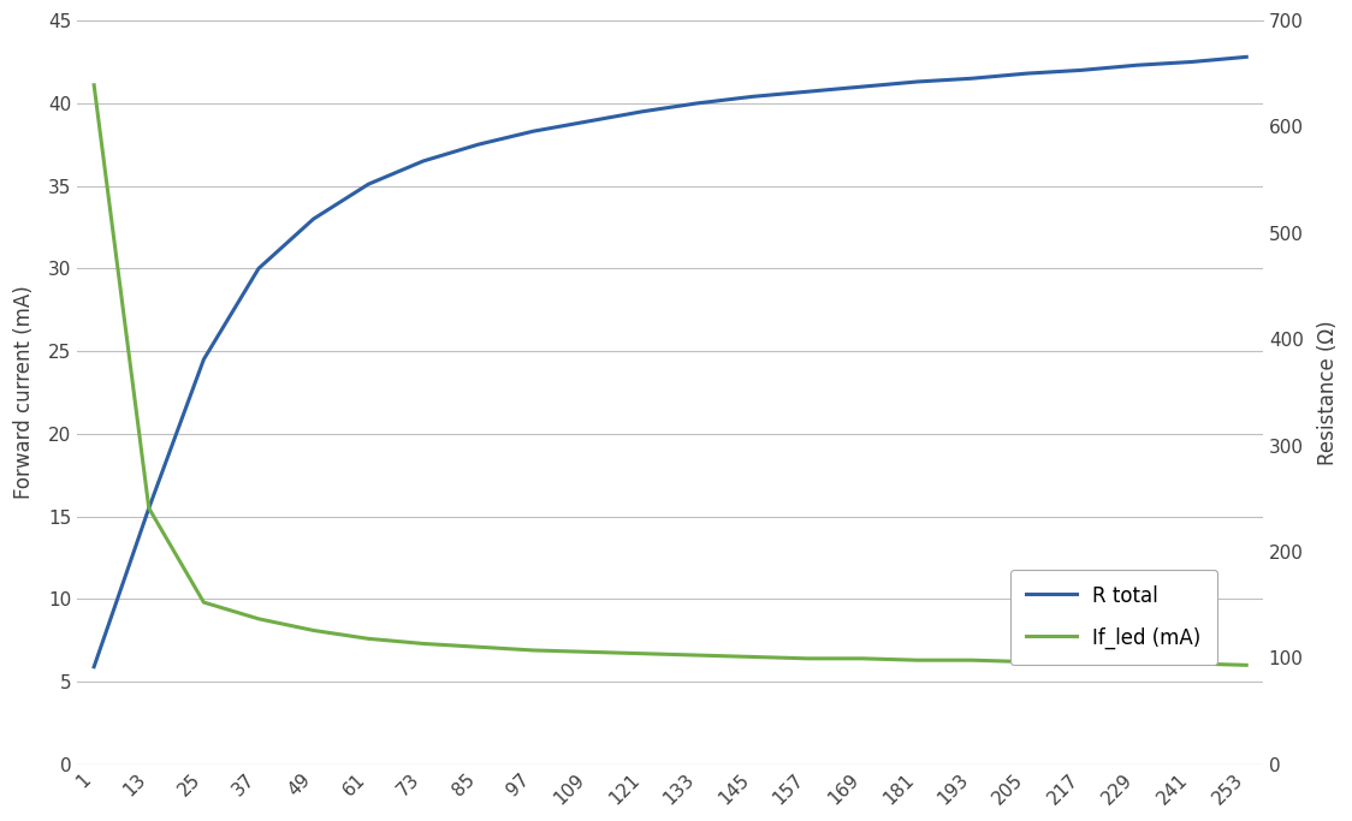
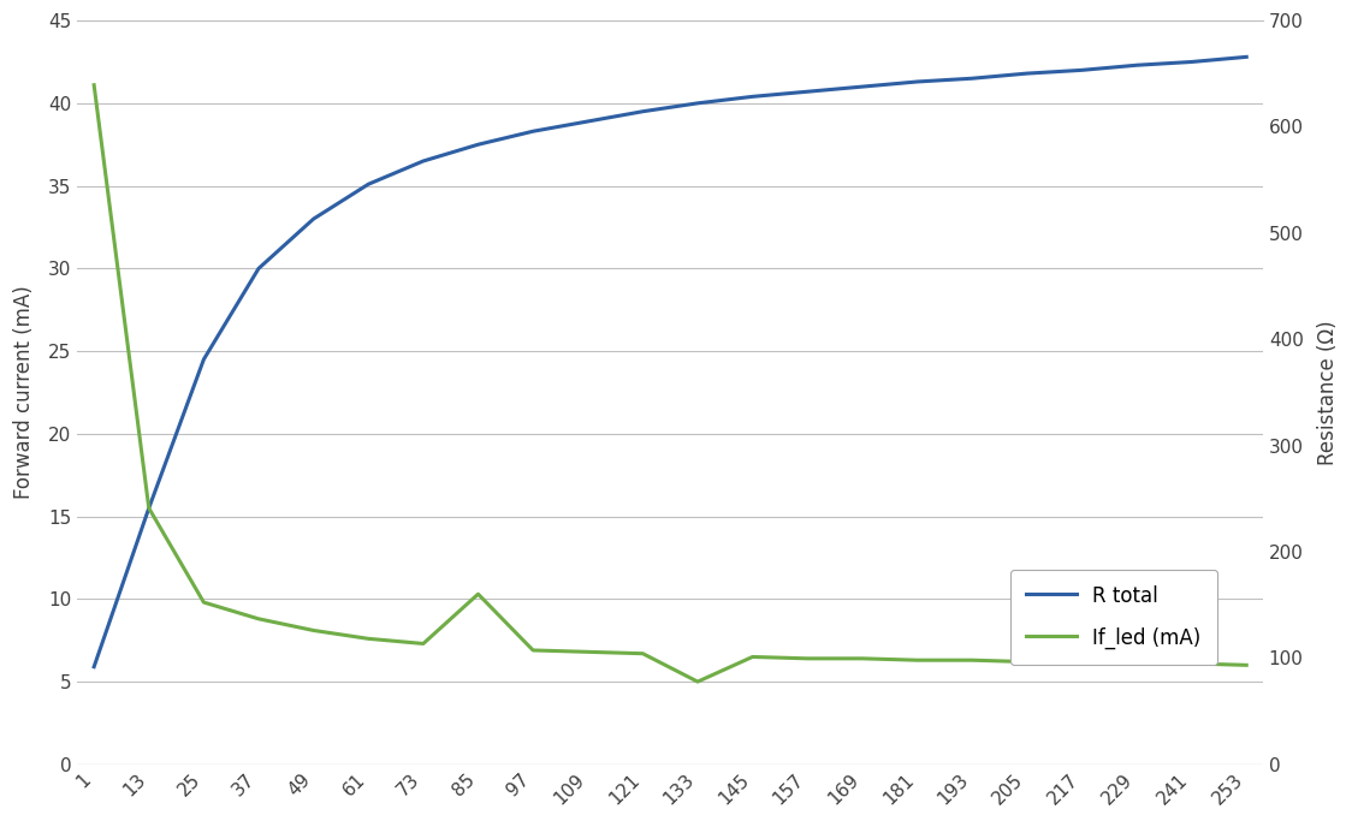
If_led (mA)/85: 7.1 -> 10.3
If_led (mA)/133: 6.6 -> 5.0
